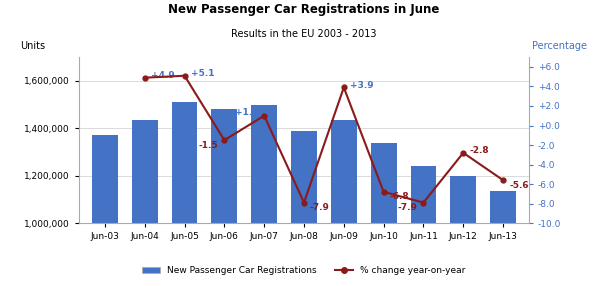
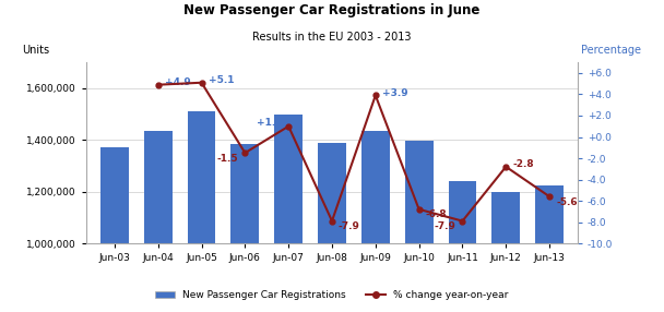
New Passenger Car Registrations/Jun-06: 1,480,000 -> 1,385,000
New Passenger Car Registrations/Jun-10: 1,340,000 -> 1,395,000
New Passenger Car Registrations/Jun-13: 1,135,000 -> 1,225,000
